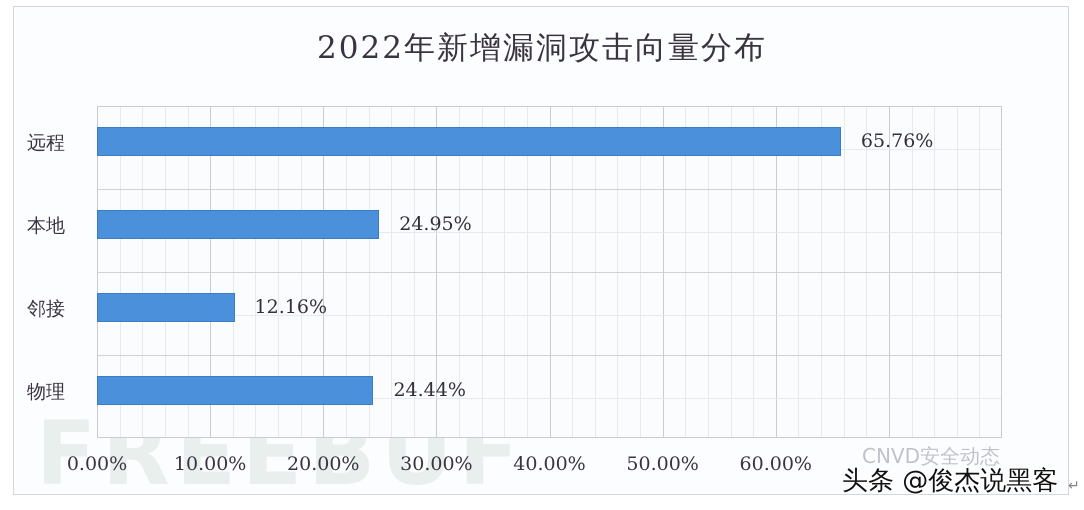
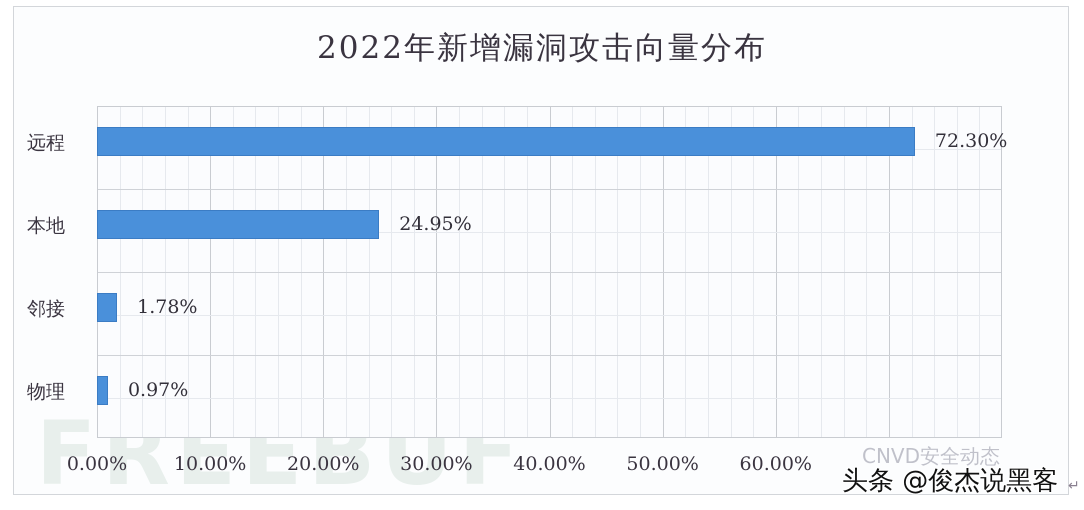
远程: 65.76% -> 72.30%
邻接: 12.16% -> 1.78%
物理: 24.44% -> 0.97%
